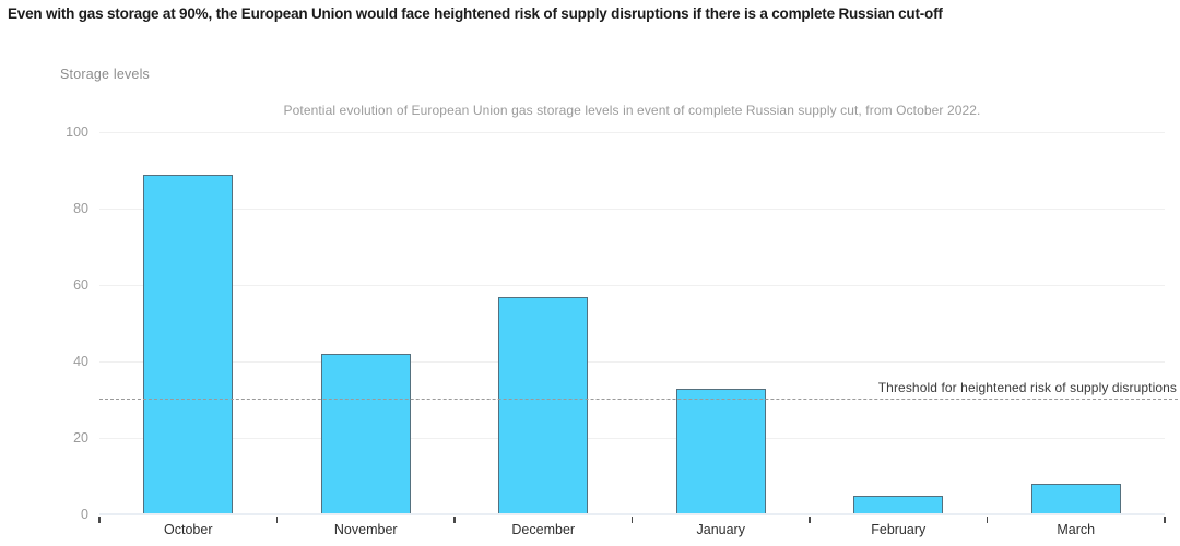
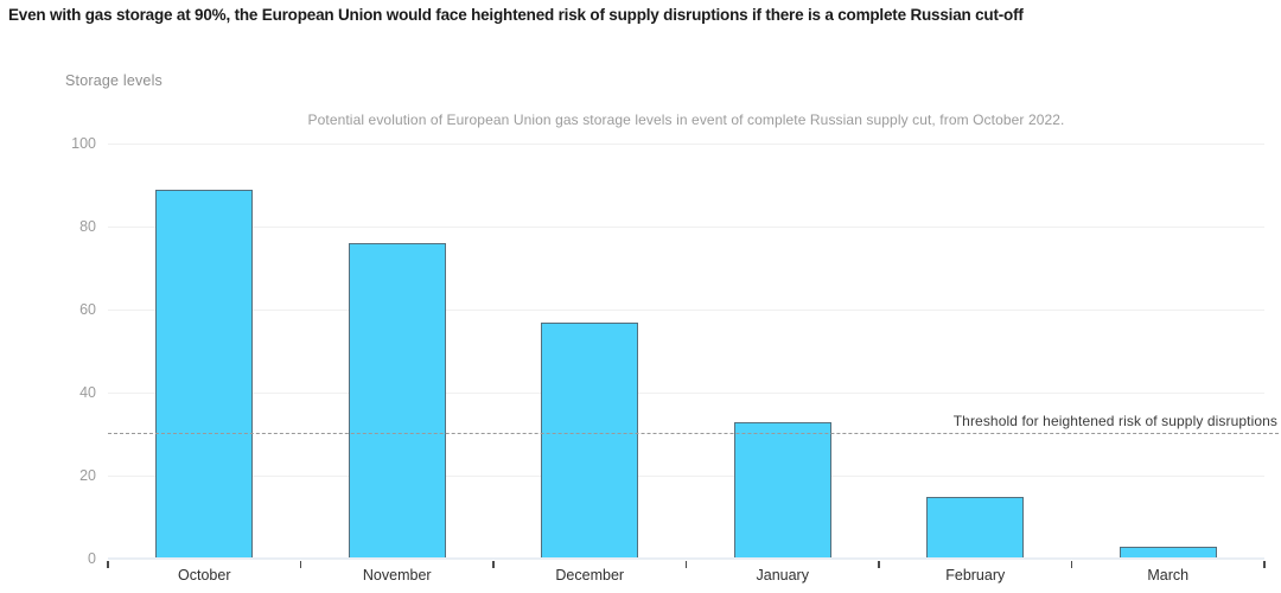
November: 42 -> 76
February: 5 -> 15
March: 8 -> 3
